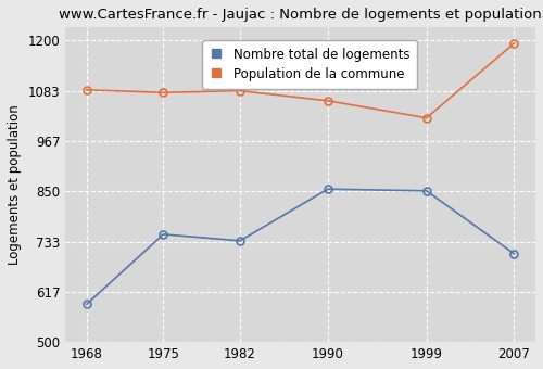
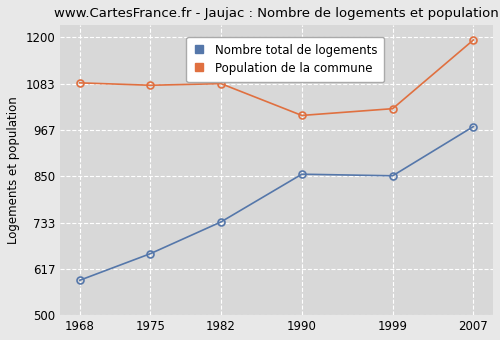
Nombre total de logements/1975: 750 -> 655
Population de la commune/1990: 1060 -> 1003
Nombre total de logements/2007: 705 -> 975
